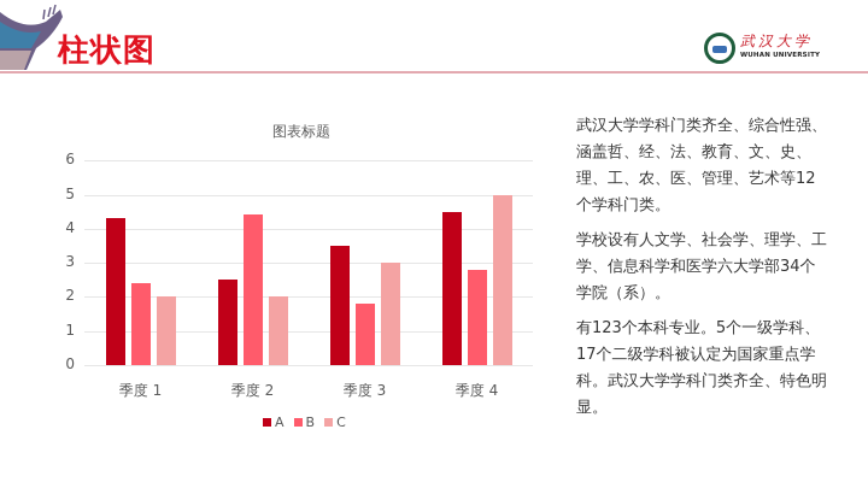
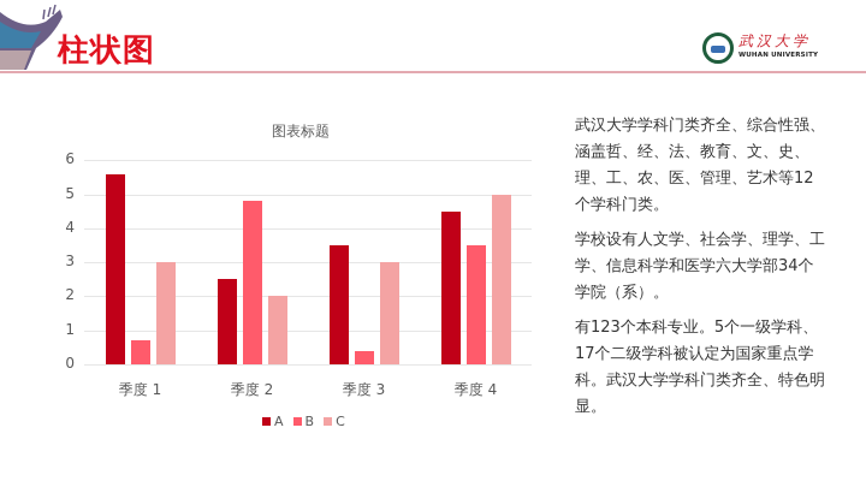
A/季度 1: 4.3 -> 5.6
B/季度 1: 2.4 -> 0.7
C/季度 1: 2 -> 3
B/季度 2: 4.4 -> 4.8
B/季度 3: 1.8 -> 0.4
B/季度 4: 2.8 -> 3.5
